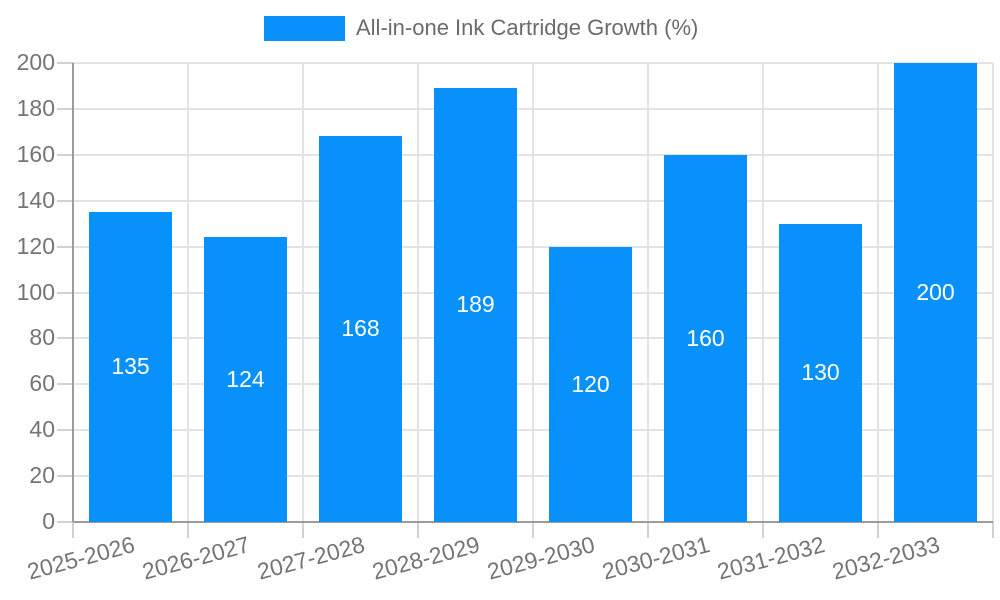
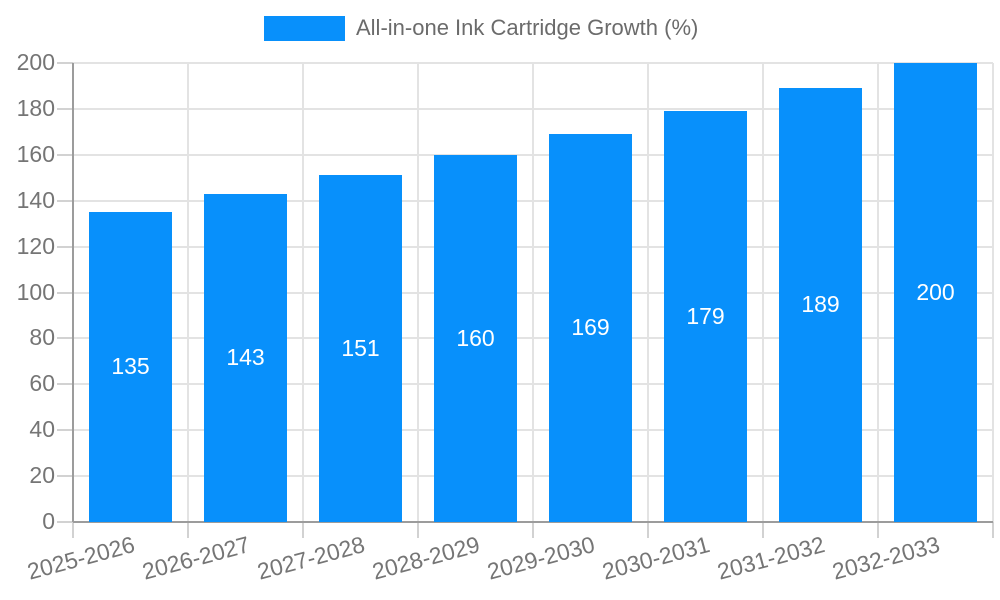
2026-2027: 124 -> 143
2027-2028: 168 -> 151
2028-2029: 189 -> 160
2029-2030: 120 -> 169
2030-2031: 160 -> 179
2031-2032: 130 -> 189
